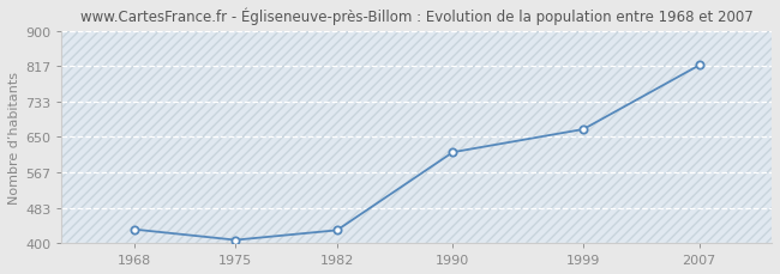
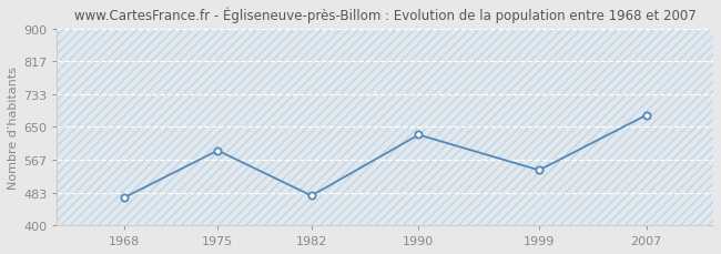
1968: 432 -> 470
1975: 407 -> 590
1982: 430 -> 475
1990: 614 -> 630
1999: 668 -> 540
2007: 819 -> 680
